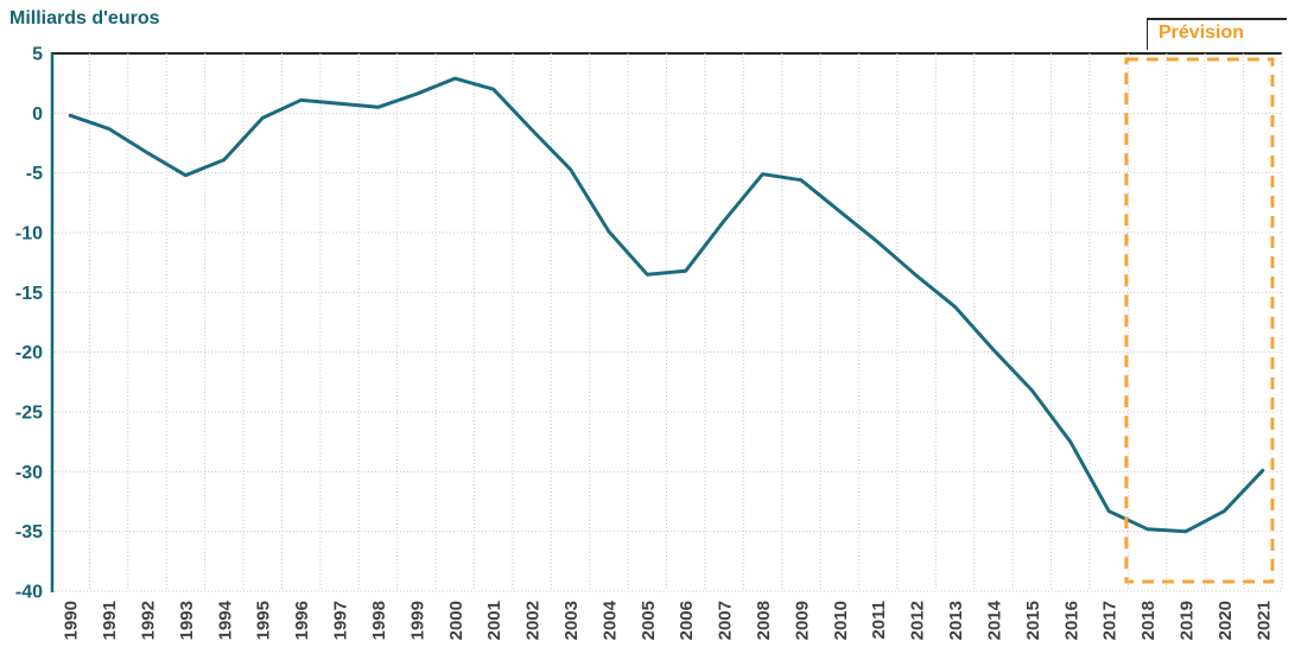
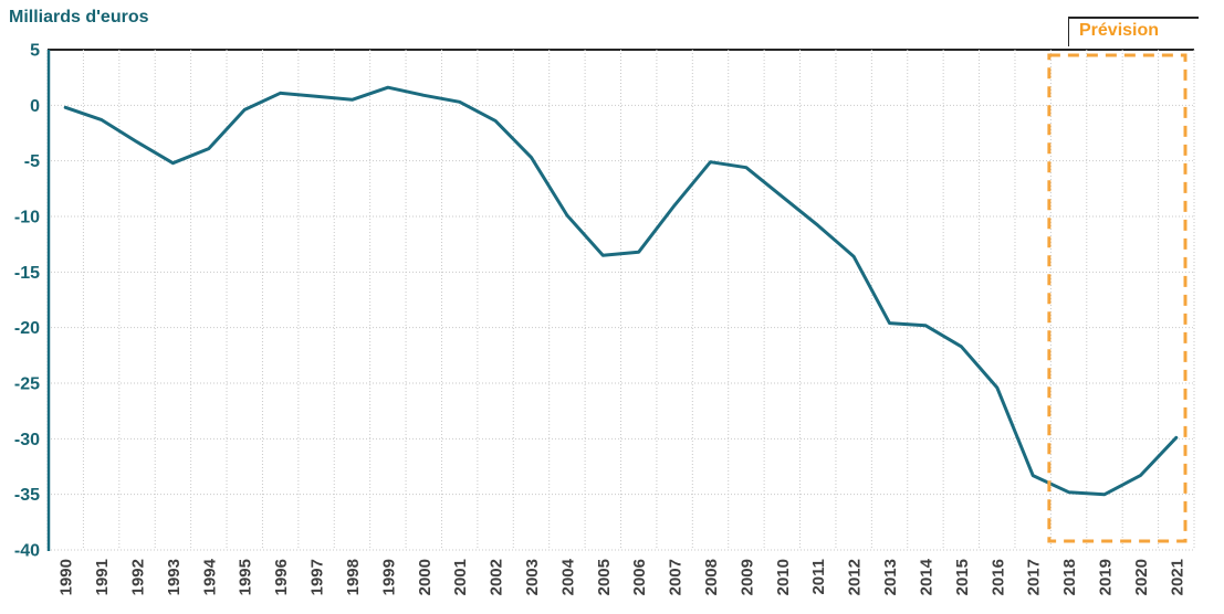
2000: 2.9 -> 0.9
2001: 2.0 -> 0.3
2013: -16.2 -> -19.6
2015: -23.2 -> -21.7
2016: -27.5 -> -25.4
